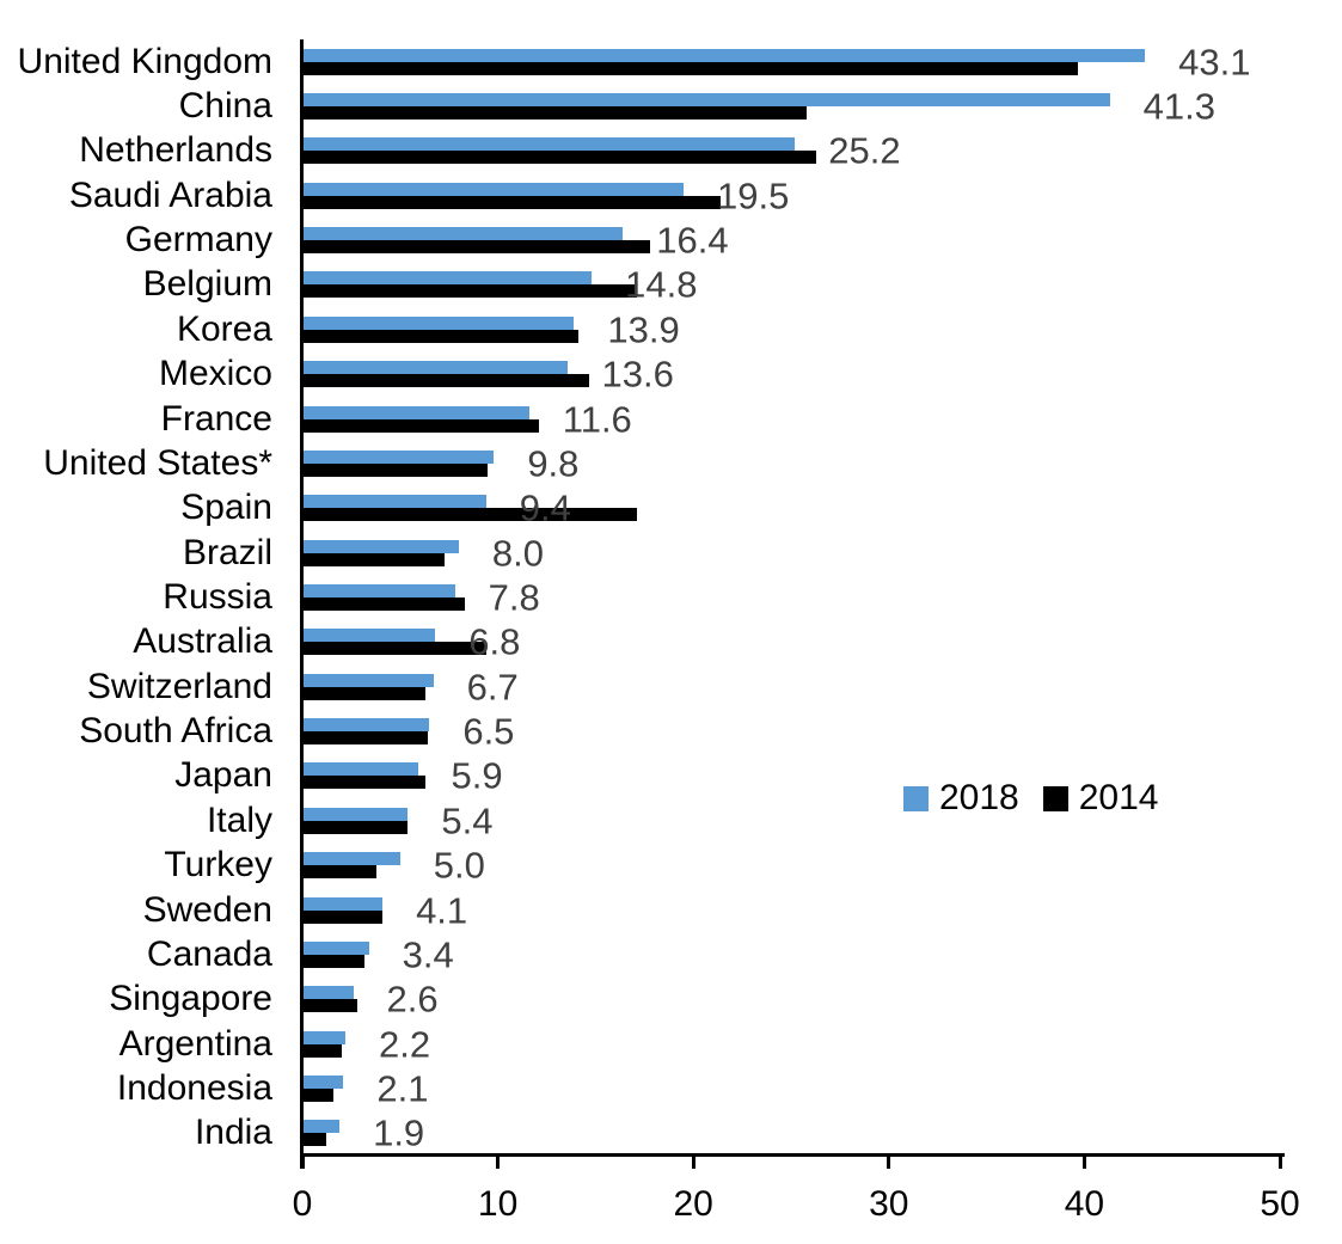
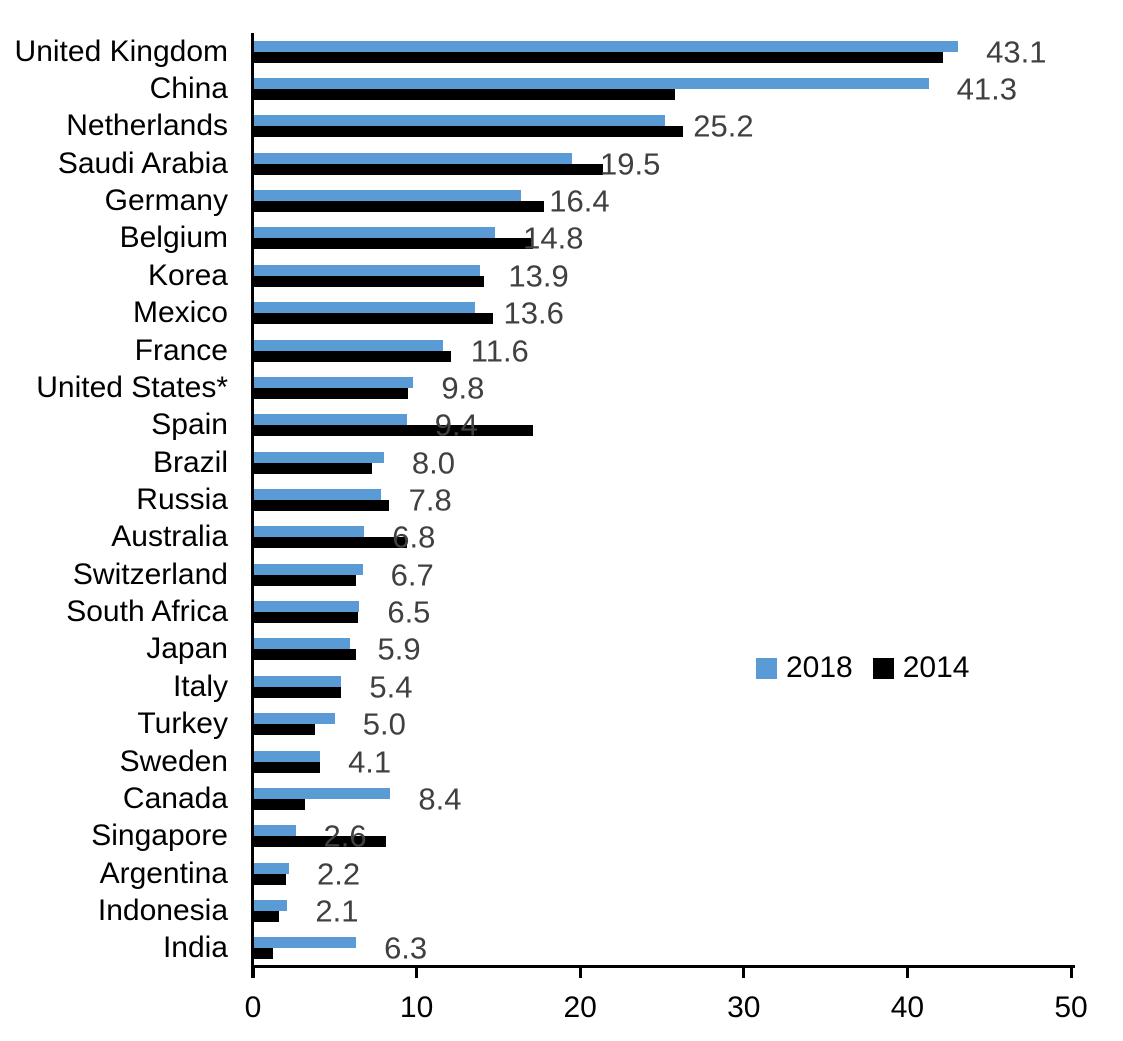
2014/United Kingdom: 39.7 -> 42.2
2018/Canada: 3.4 -> 8.4
2014/Singapore: 2.8 -> 8.1
2018/India: 1.9 -> 6.3
